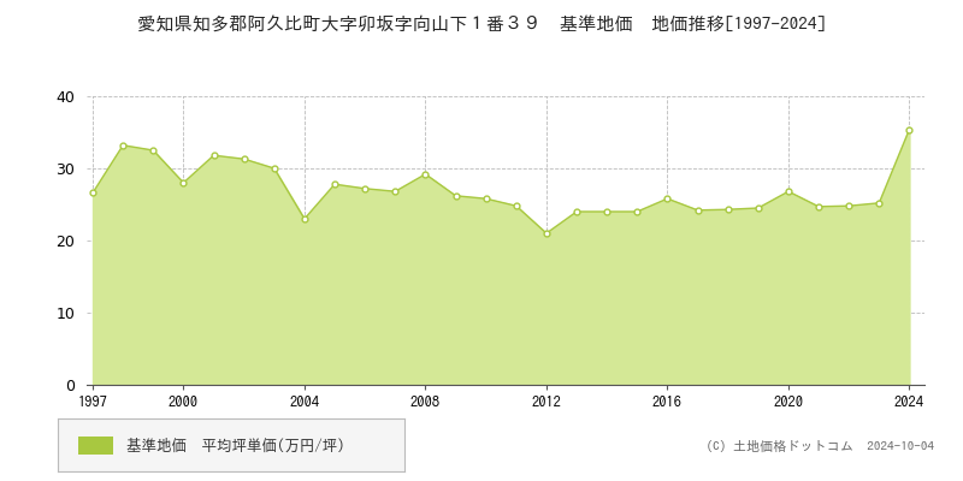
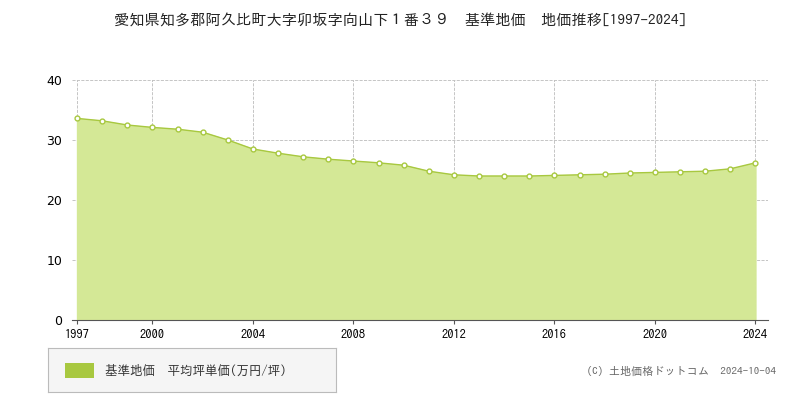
1997: 26.6 -> 33.6
2000: 28.0 -> 32.1
2004: 23.0 -> 28.5
2008: 29.2 -> 26.5
2012: 21.0 -> 24.2
2016: 25.8 -> 24.1
2020: 26.8 -> 24.6
2024: 35.4 -> 26.2
